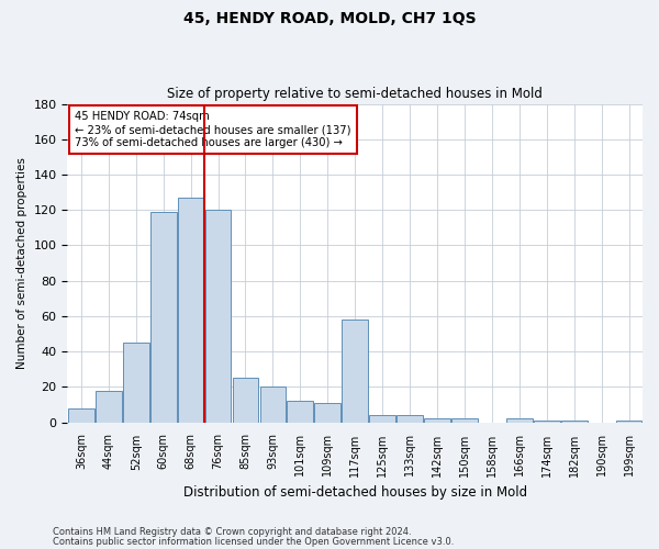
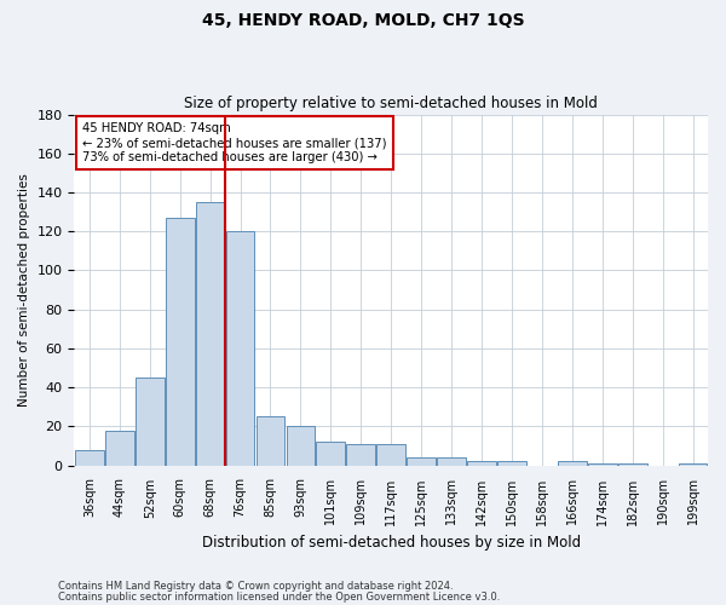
60sqm: 119 -> 127
68sqm: 127 -> 135
117sqm: 58 -> 11
